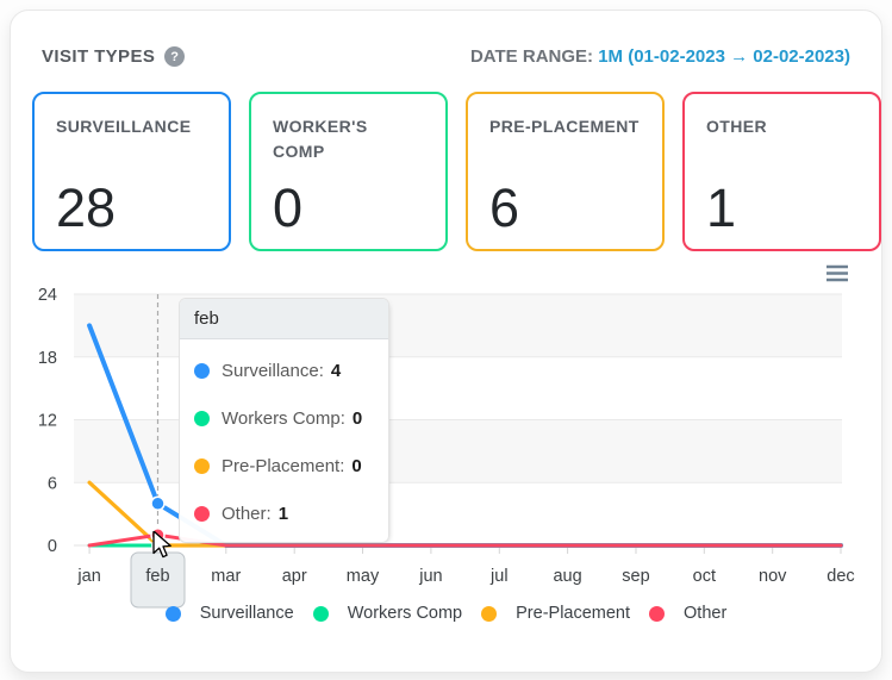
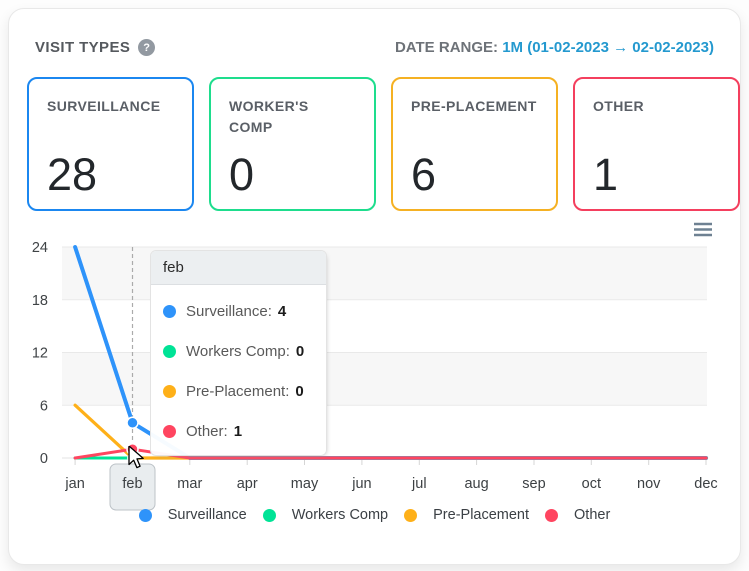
Surveillance/jan: 21 -> 24
